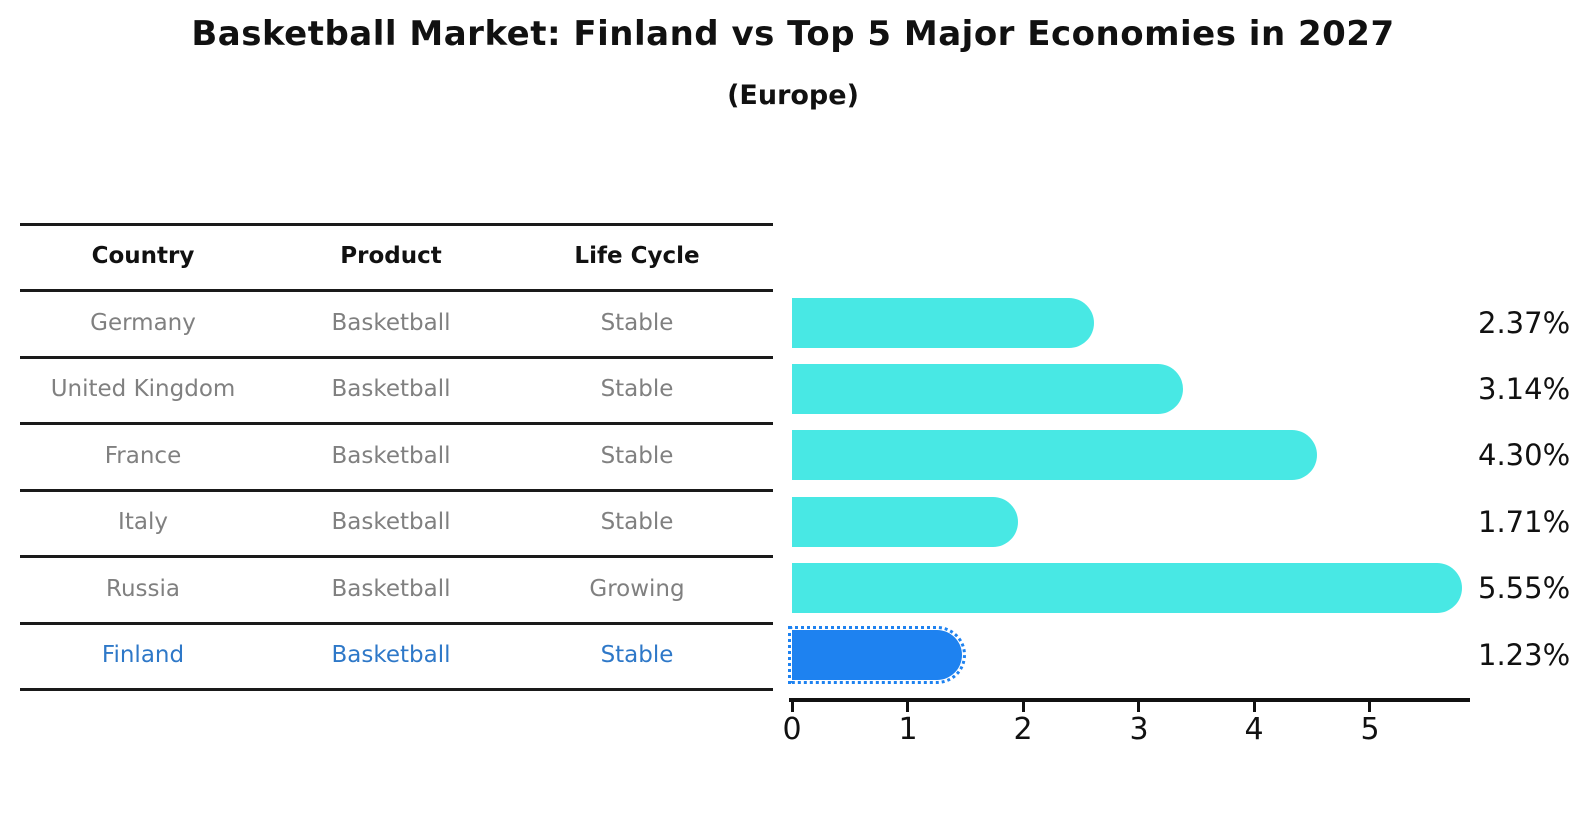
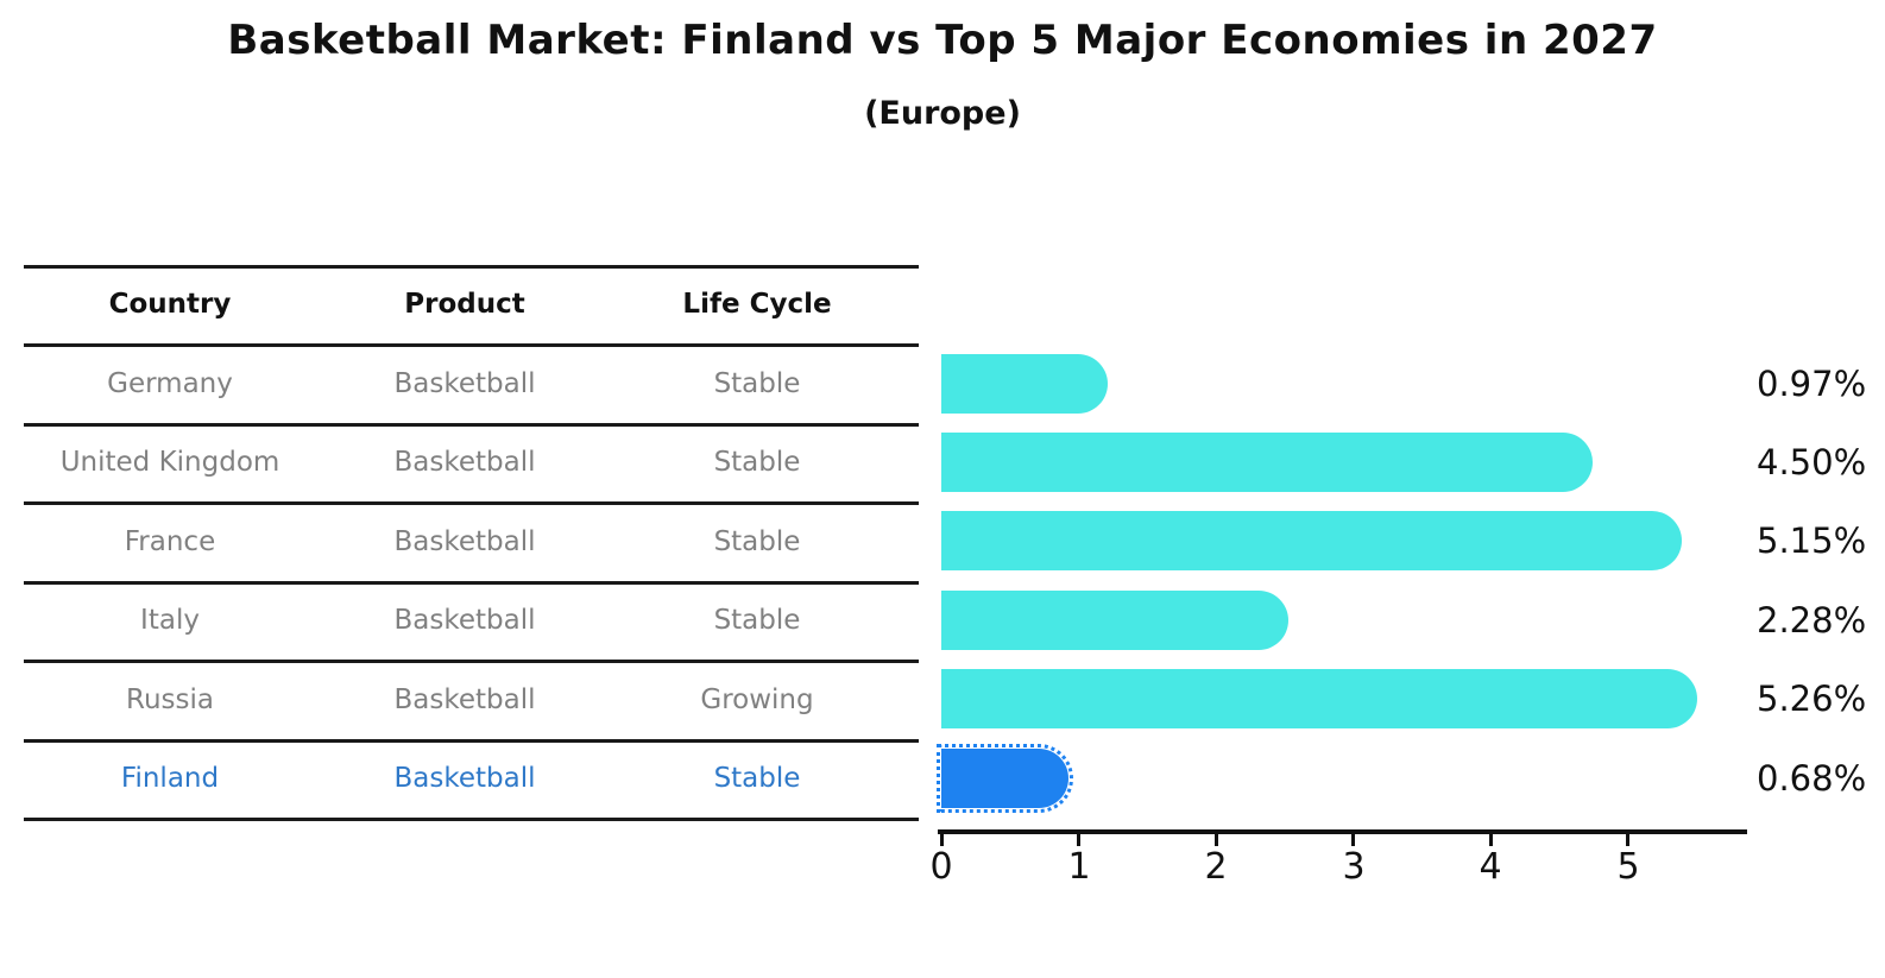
Germany: 2.37% -> 0.97%
United Kingdom: 3.14% -> 4.50%
France: 4.30% -> 5.15%
Italy: 1.71% -> 2.28%
Russia: 5.55% -> 5.26%
Finland: 1.23% -> 0.68%
